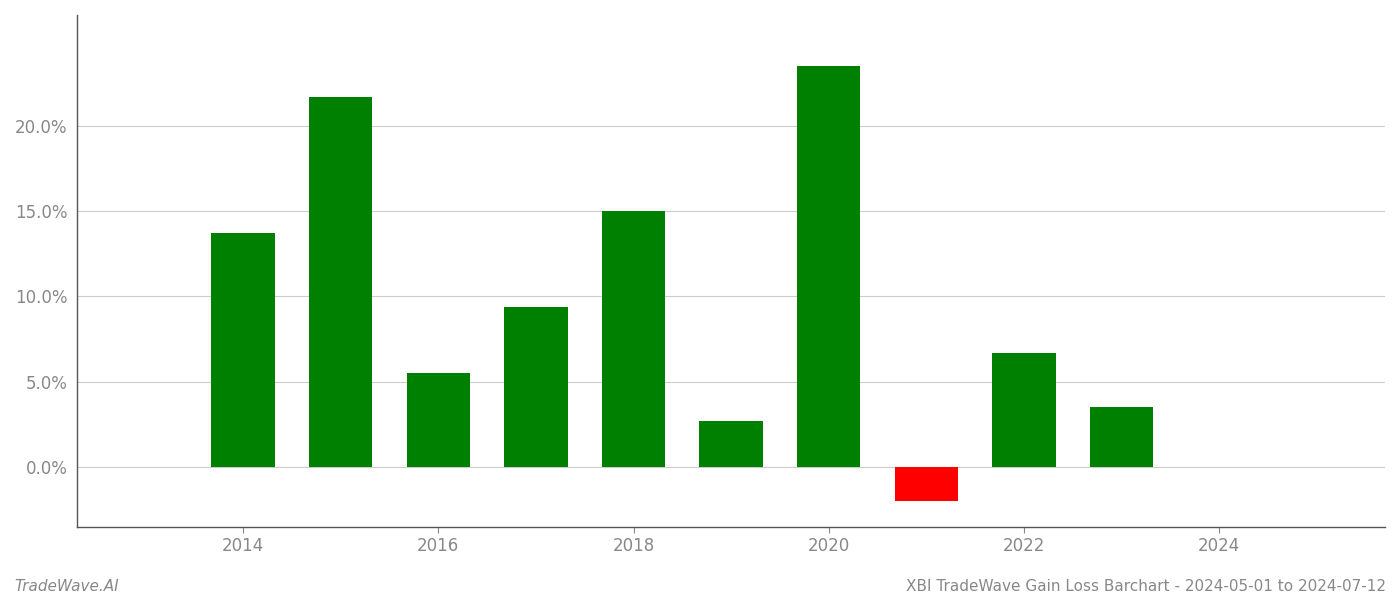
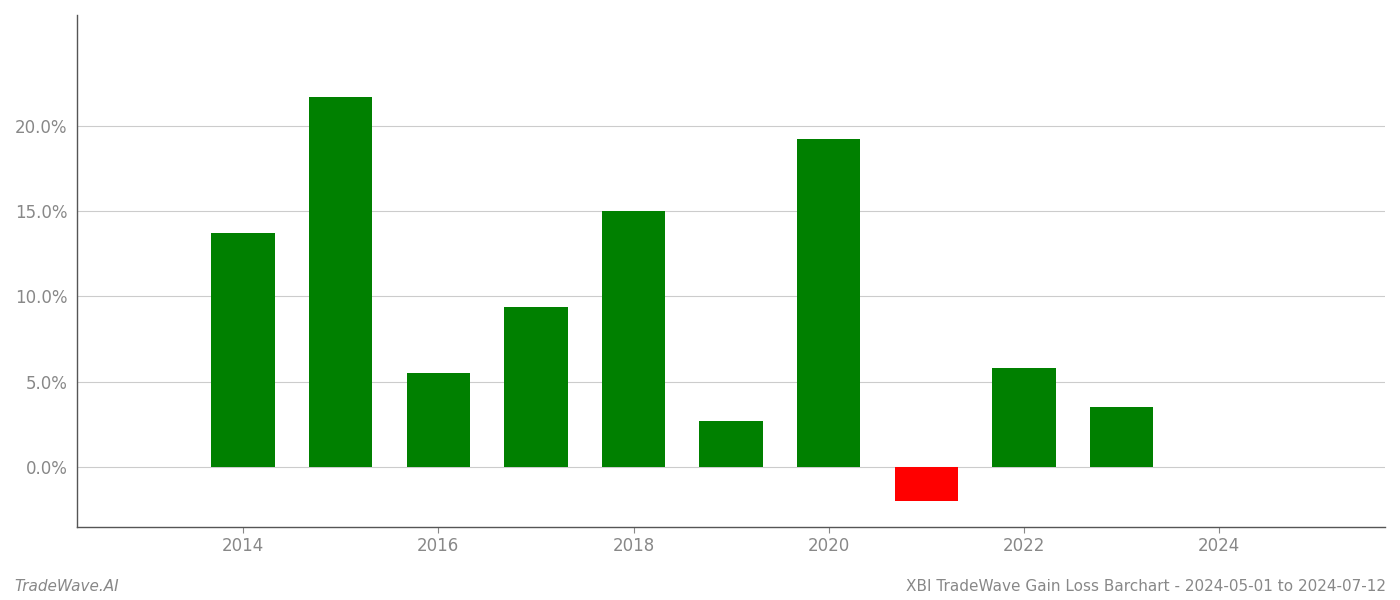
2020: 23.5% -> 19.2%
2022: 6.7% -> 5.8%
